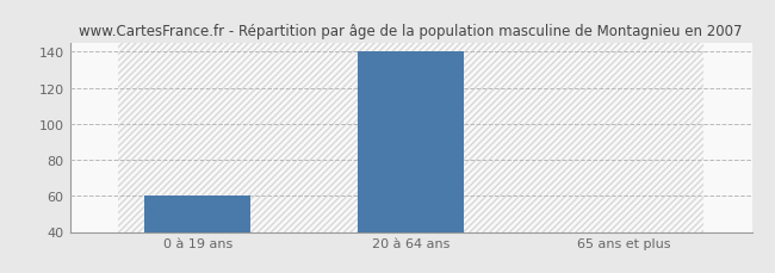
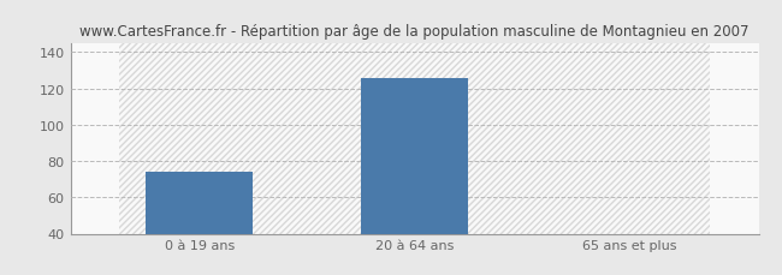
0 à 19 ans: 60 -> 74
20 à 64 ans: 140 -> 126
